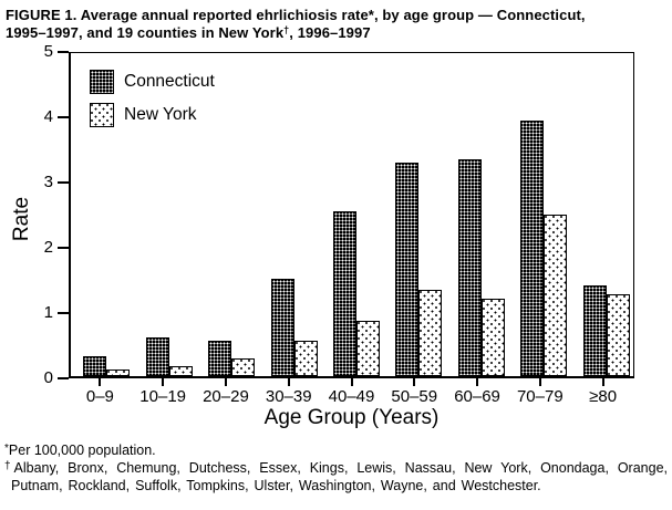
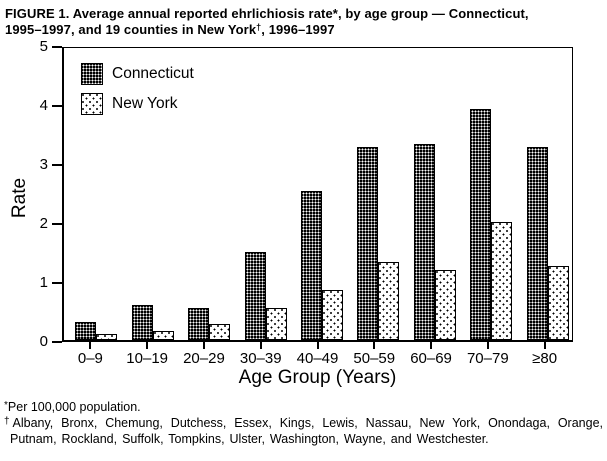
New York/70–79: 2.5 -> 2.0
Connecticut/≥80: 1.4 -> 3.3
